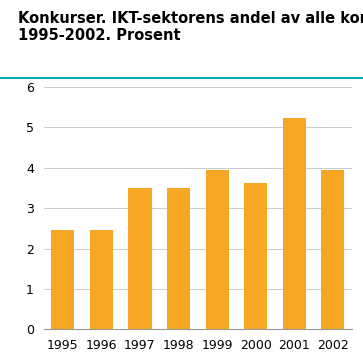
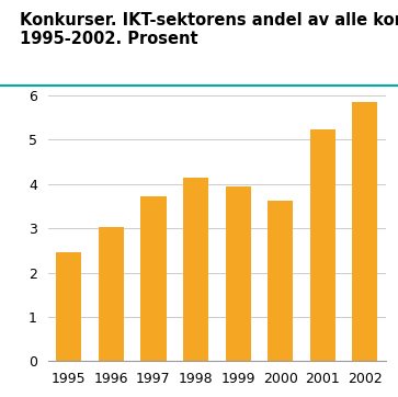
1996: 2.45 -> 3.04
1997: 3.50 -> 3.73
1998: 3.50 -> 4.15
2002: 3.95 -> 5.85
